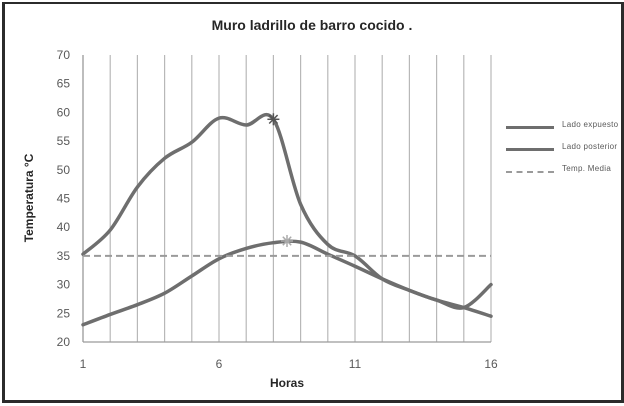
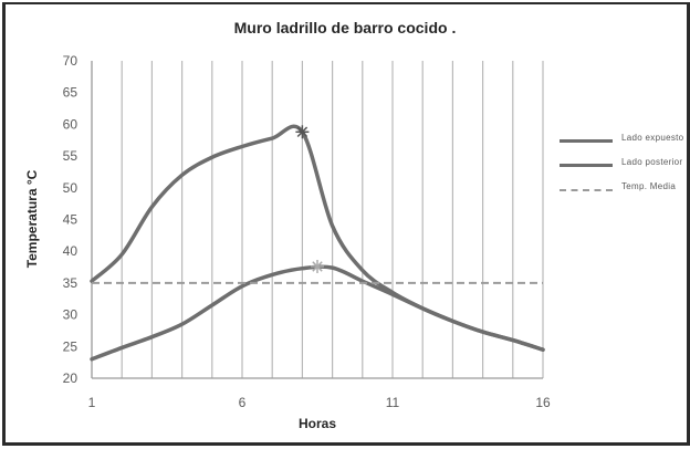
Lado expuesto/6: 59 -> 56
Lado expuesto/11: 35 -> 34
Temp. Media/11: 52 -> 35
Lado posterior/16: 30 -> 24
